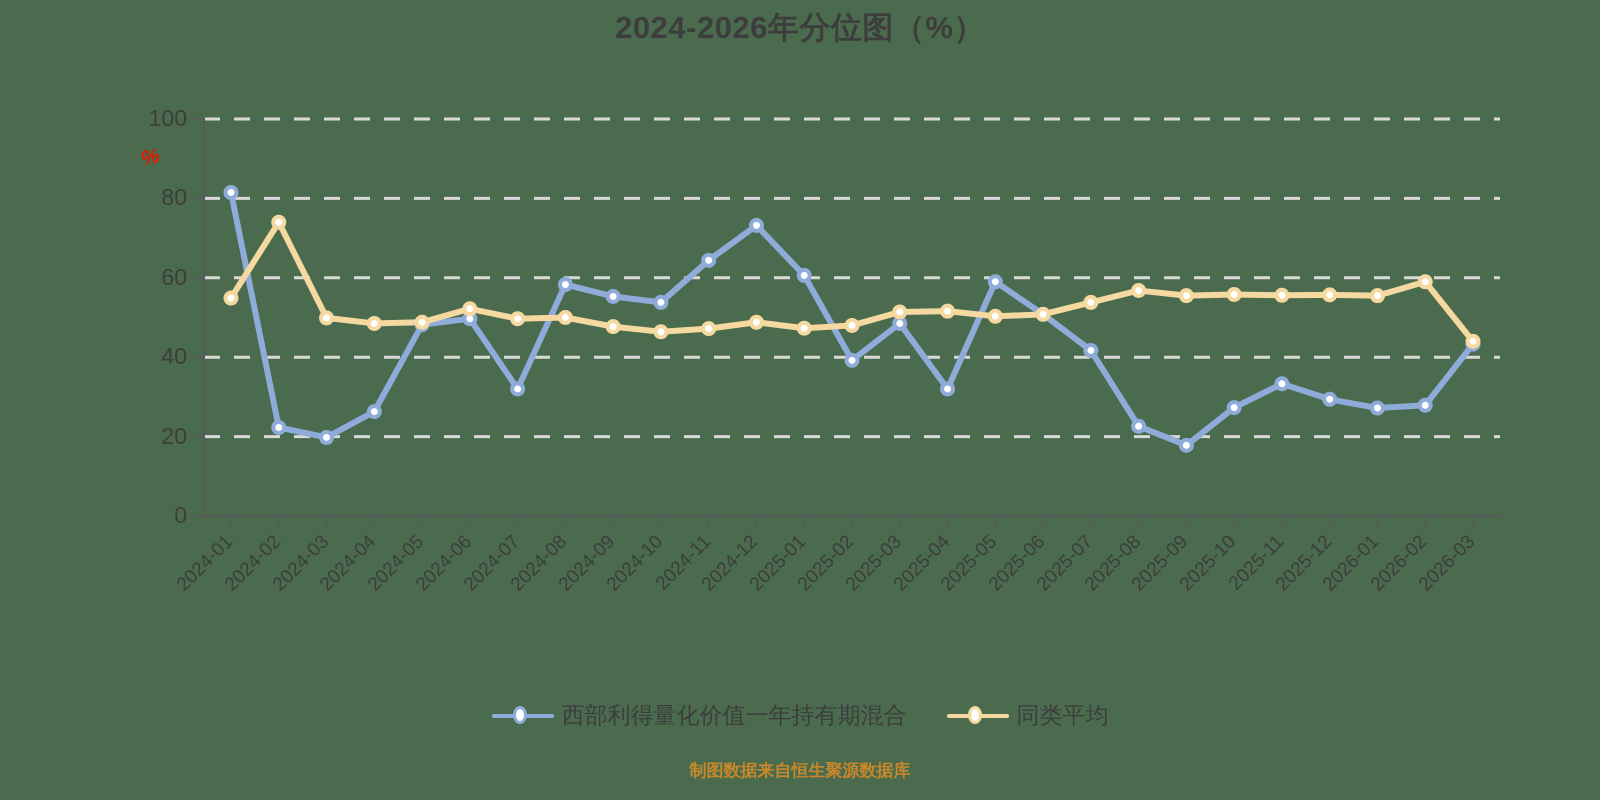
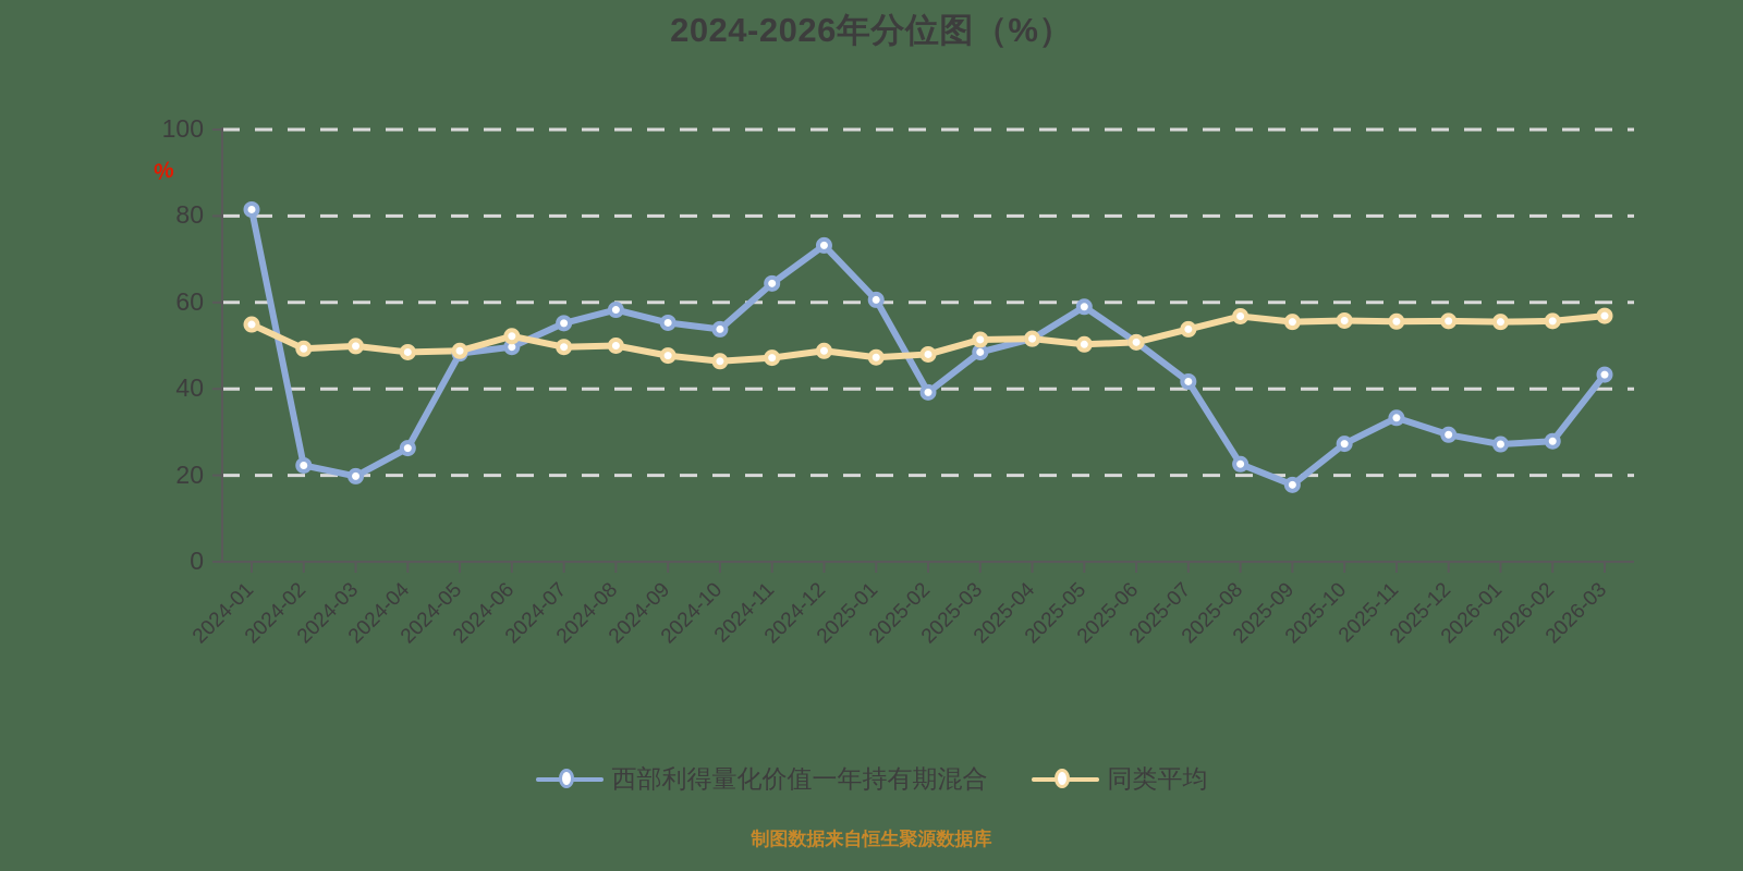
同类平均/2024-02: 74 -> 49
西部利得量化价值一年持有期混合/2024-07: 32 -> 55
西部利得量化价值一年持有期混合/2025-04: 32 -> 52
同类平均/2026-02: 59 -> 56
同类平均/2026-03: 44 -> 57
